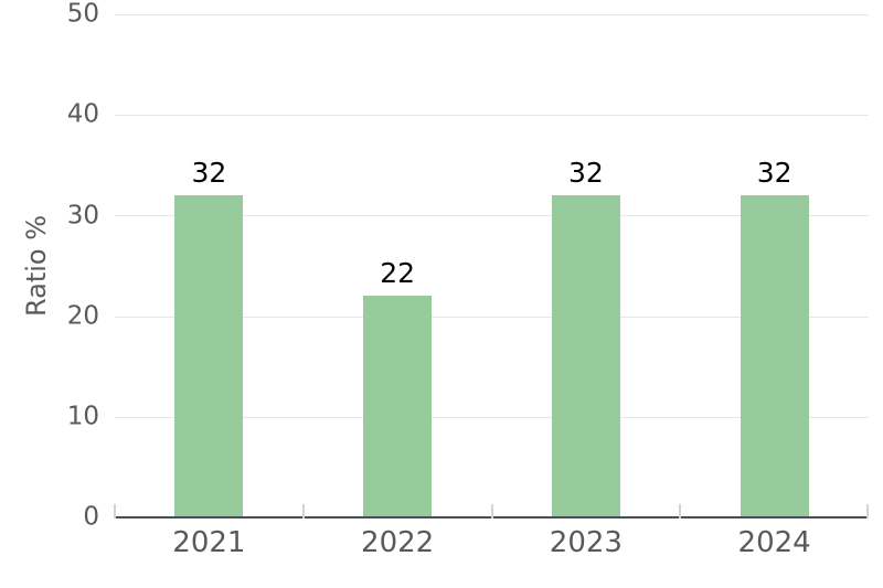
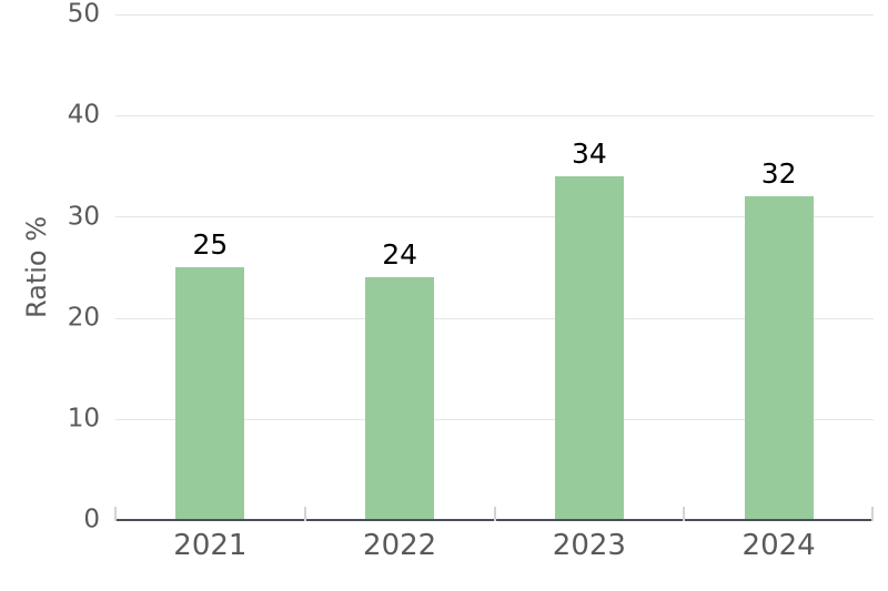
2021: 32 -> 25
2022: 22 -> 24
2023: 32 -> 34
